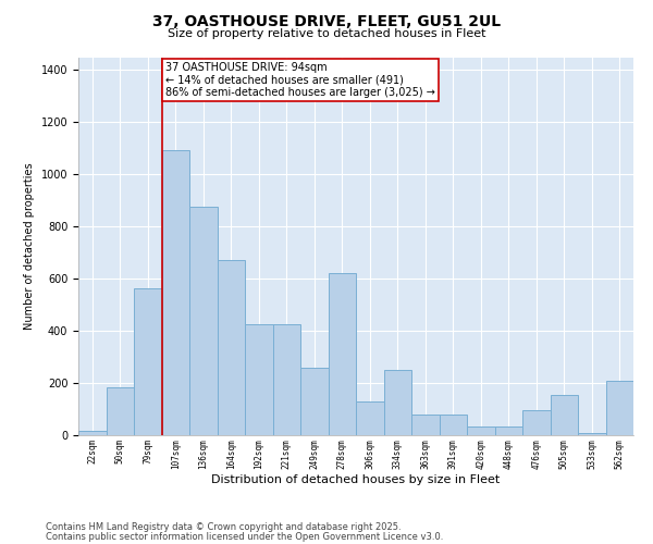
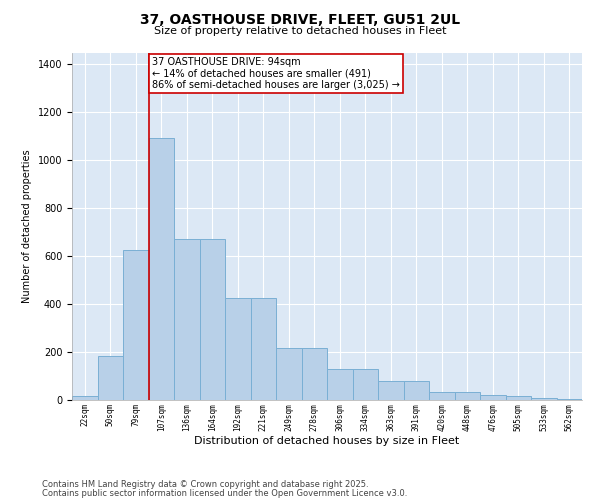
79sqm: 565 -> 625
136sqm: 875 -> 670
249sqm: 260 -> 215
278sqm: 620 -> 215
334sqm: 250 -> 130
476sqm: 95 -> 20
505sqm: 155 -> 15
562sqm: 210 -> 5
